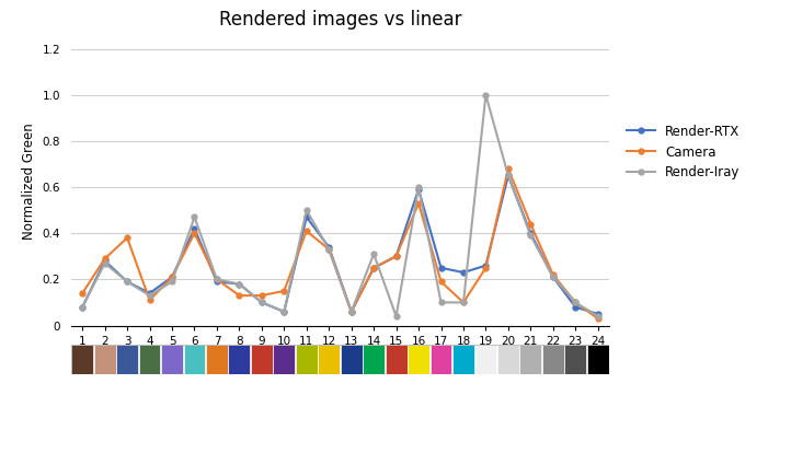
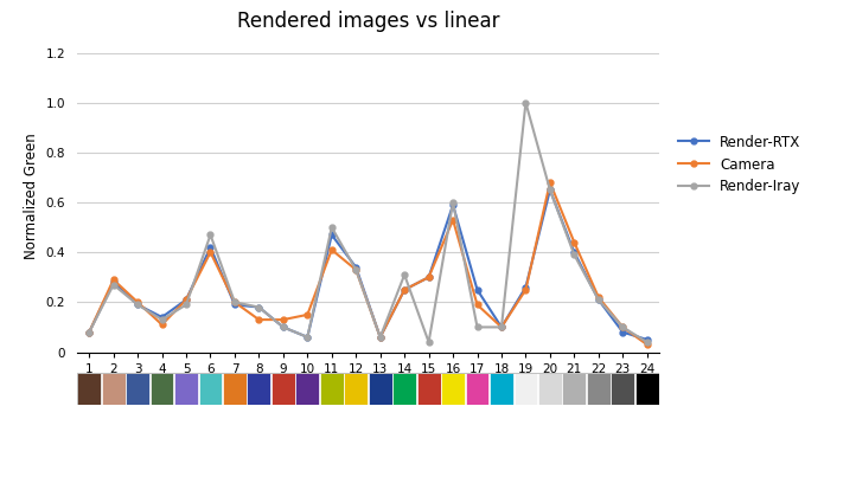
Camera/1: 0.14 -> 0.08
Camera/3: 0.38 -> 0.20
Render-RTX/18: 0.23 -> 0.10
